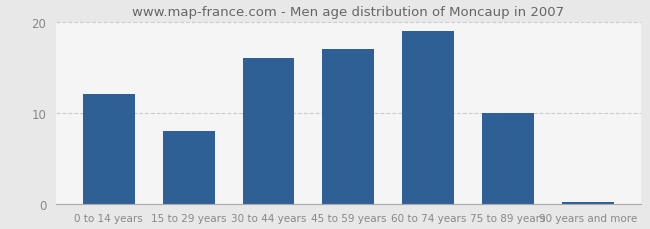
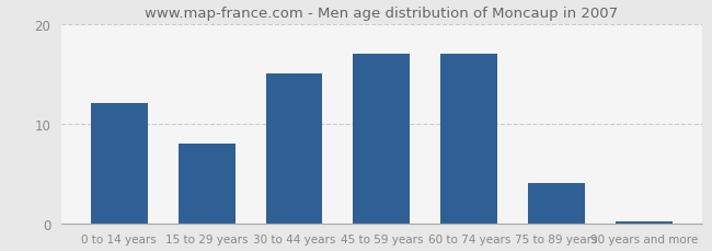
30 to 44 years: 16.0 -> 15.0
60 to 74 years: 19.0 -> 17.0
75 to 89 years: 10.0 -> 4.0
